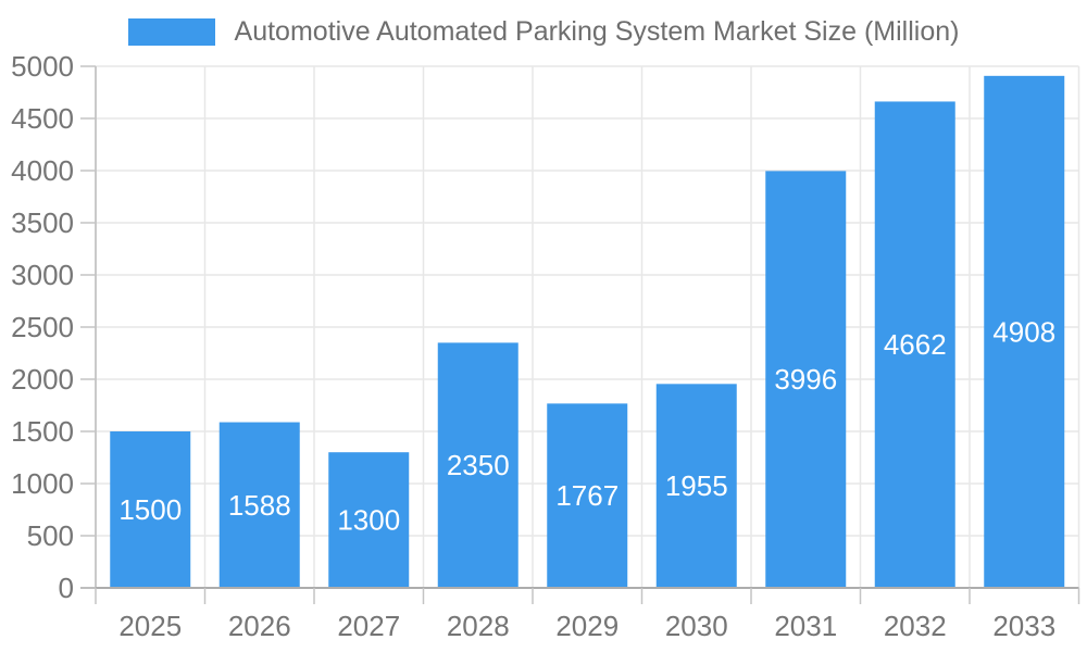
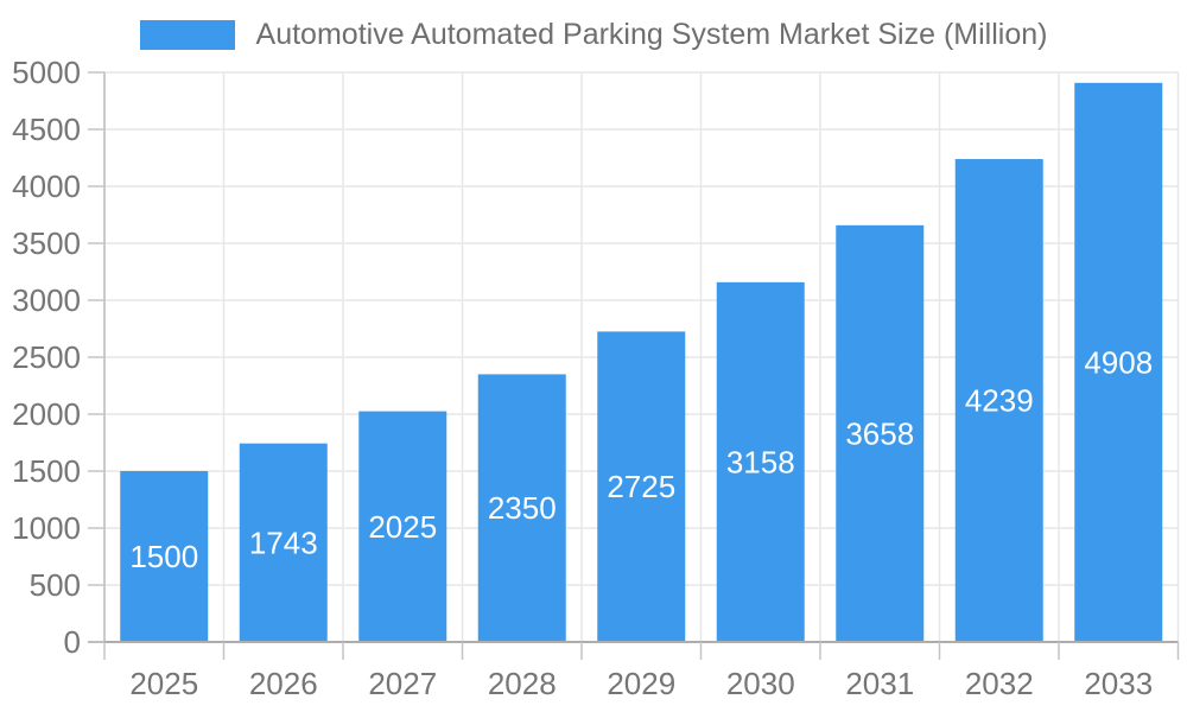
2026: 1588 -> 1743
2027: 1300 -> 2025
2029: 1767 -> 2725
2030: 1955 -> 3158
2031: 3996 -> 3658
2032: 4662 -> 4239
